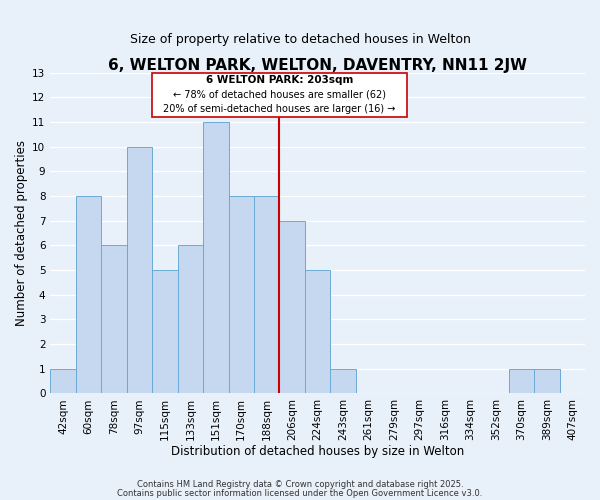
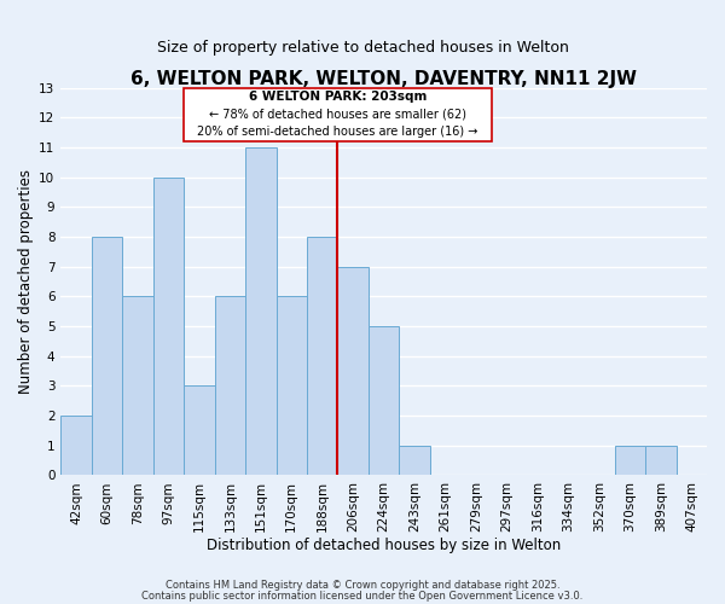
42sqm: 1 -> 2
115sqm: 5 -> 3
170sqm: 8 -> 6
